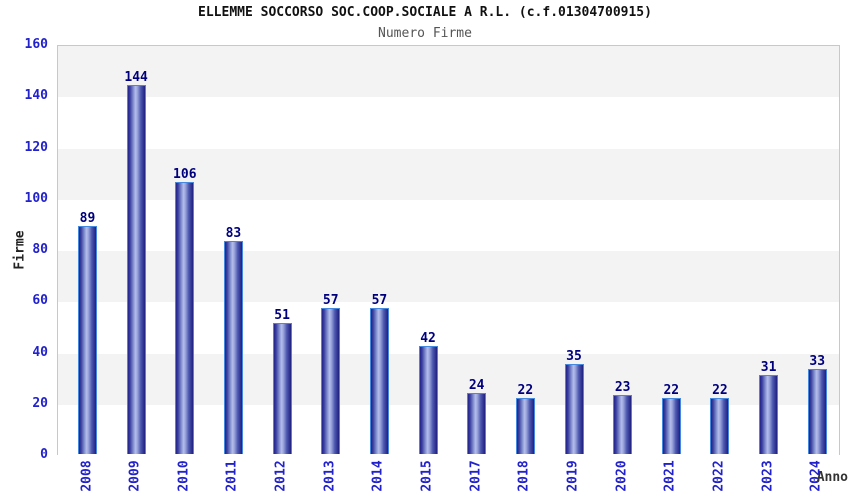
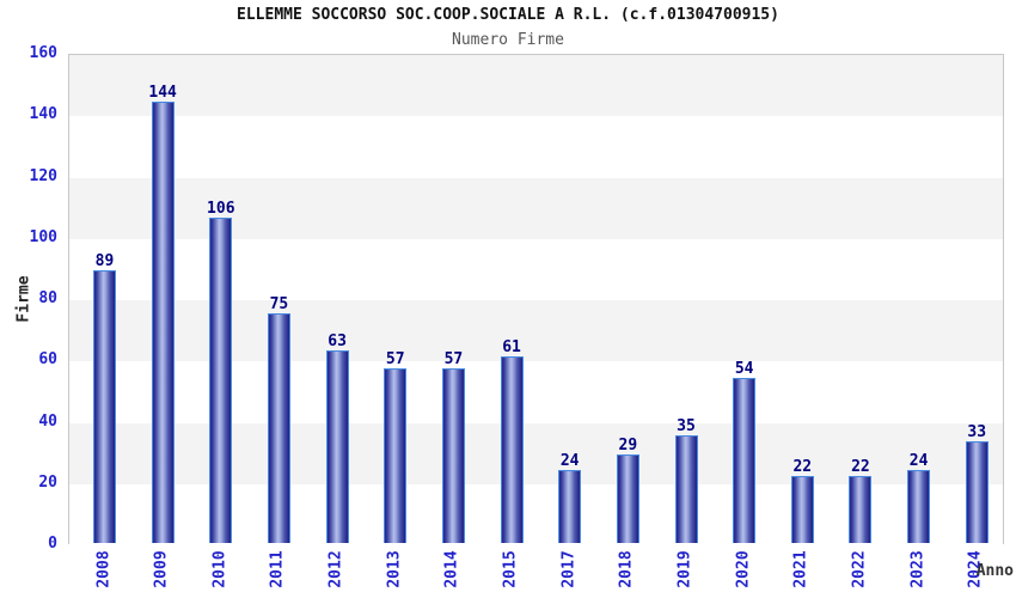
2011: 83 -> 75
2012: 51 -> 63
2015: 42 -> 61
2018: 22 -> 29
2020: 23 -> 54
2023: 31 -> 24
